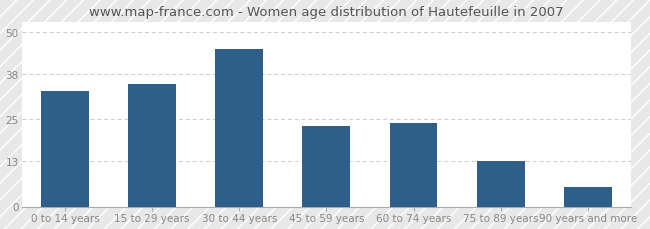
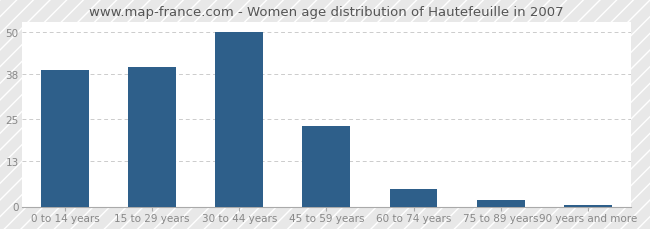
0 to 14 years: 33.0 -> 39.0
15 to 29 years: 35.0 -> 40.0
30 to 44 years: 45.0 -> 50.0
60 to 74 years: 24.0 -> 5.0
75 to 89 years: 13.0 -> 2.0
90 years and more: 5.5 -> 0.5
